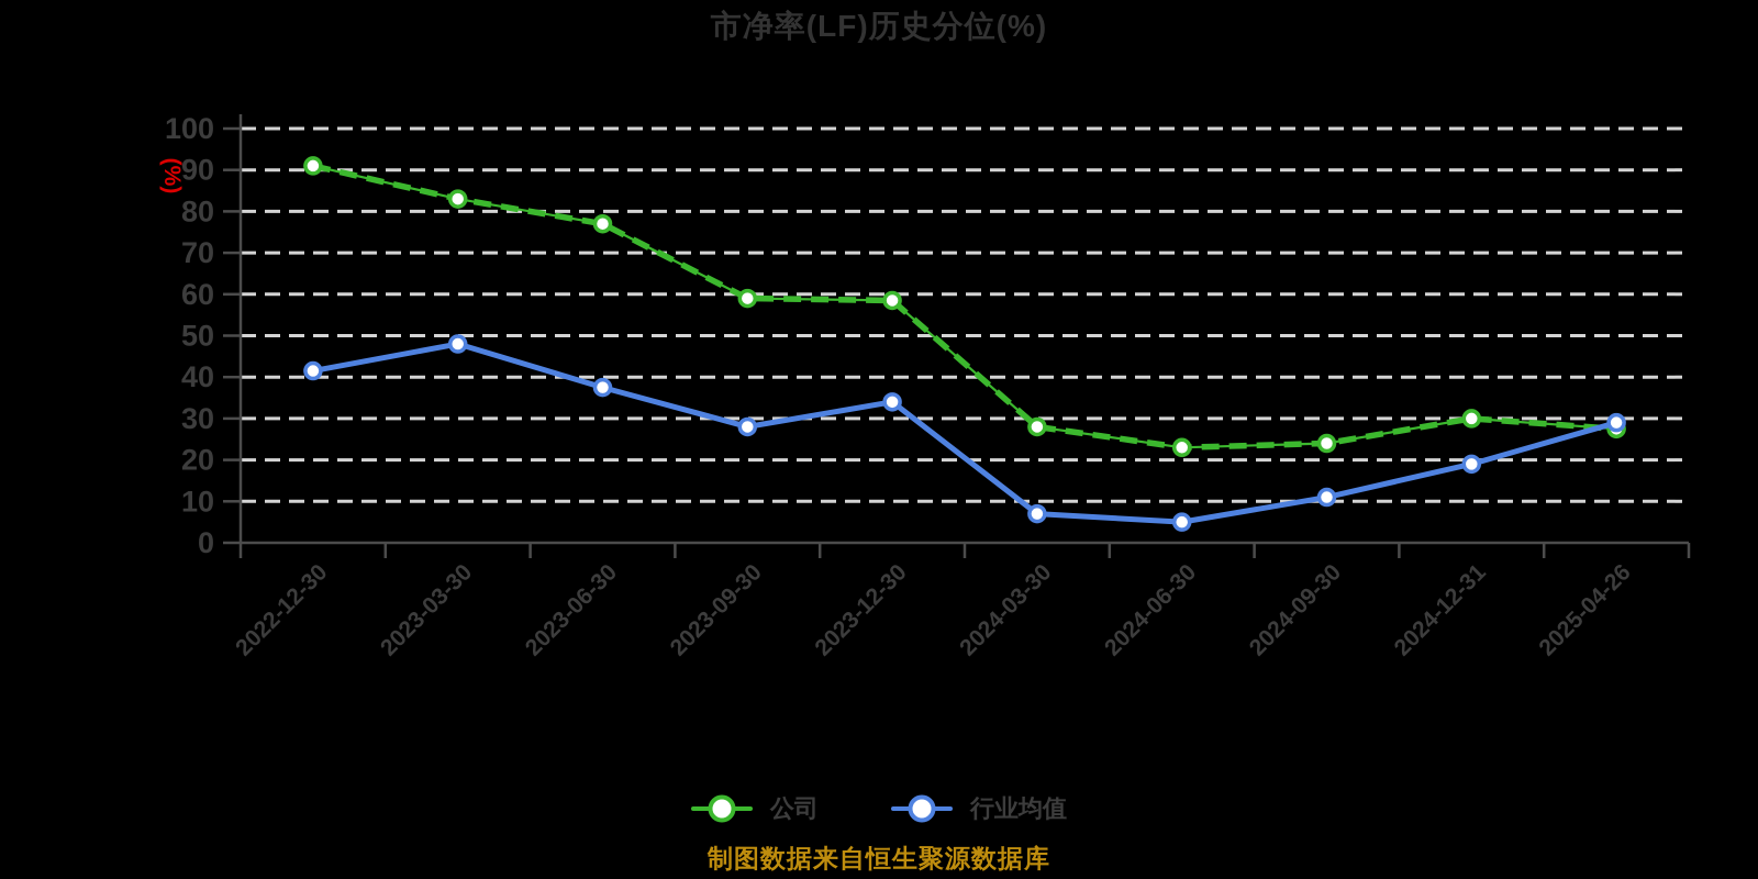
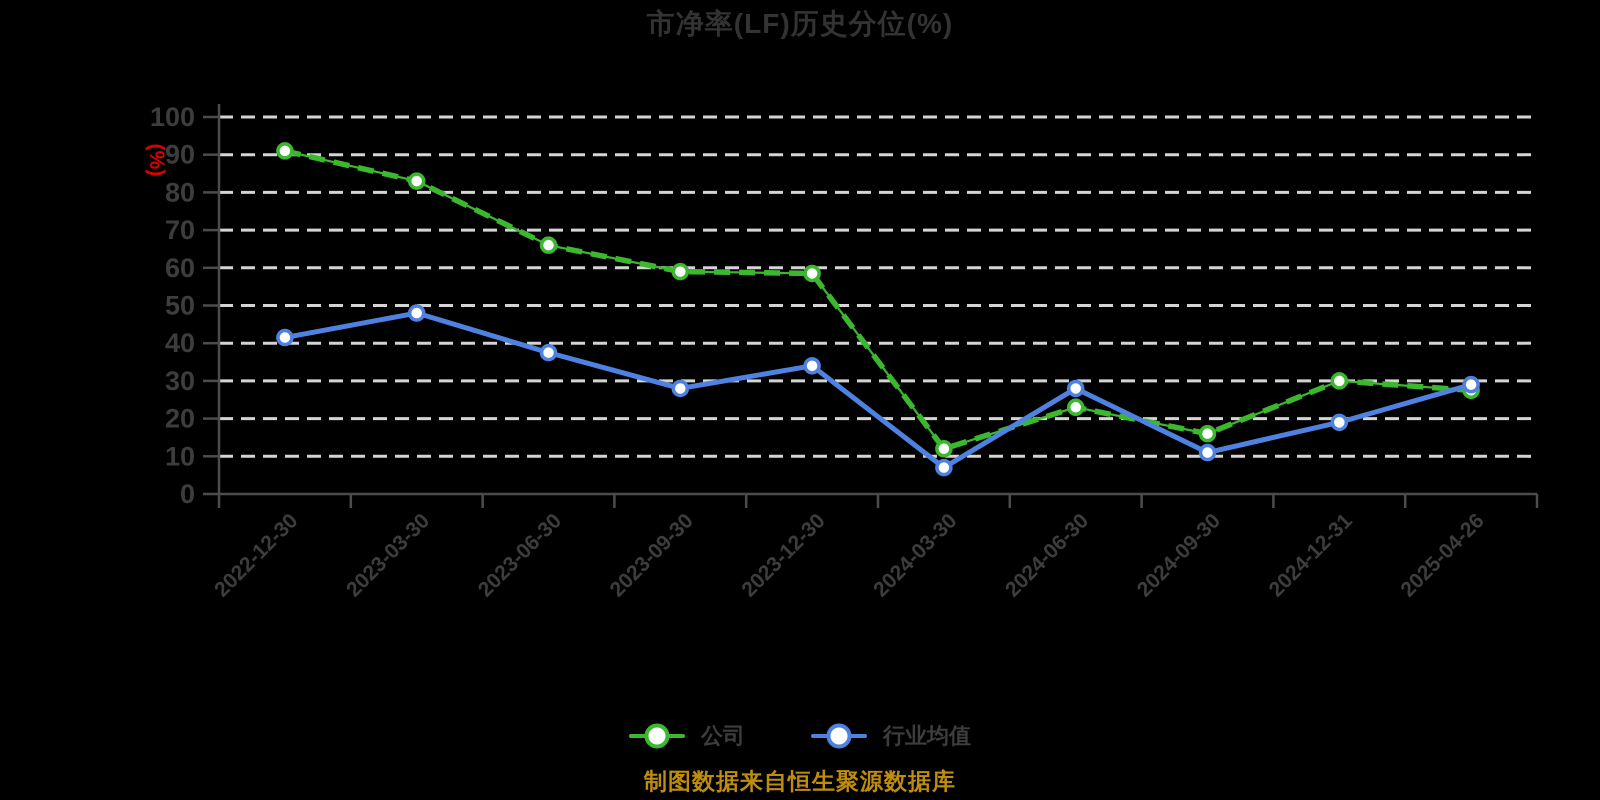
公司/2023-06-30: 77 -> 66
公司/2024-03-30: 28 -> 12
行业均值/2024-06-30: 5 -> 28
公司/2024-09-30: 24 -> 16
